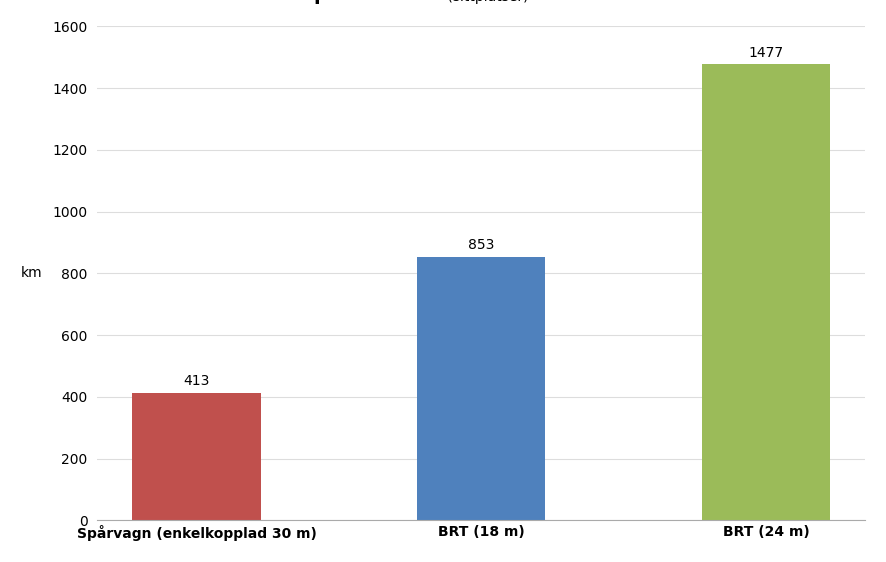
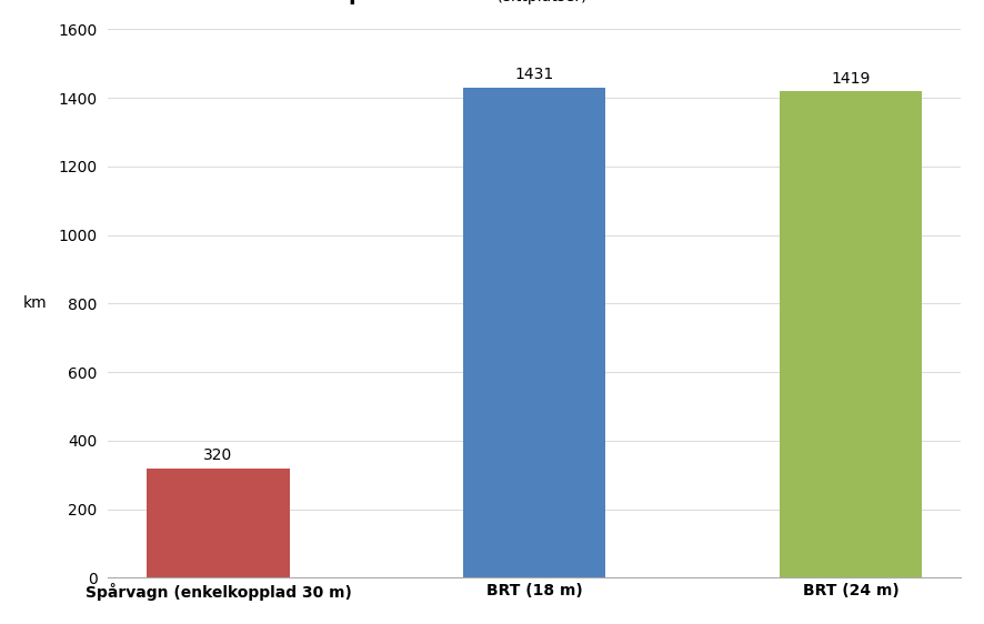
Spårvagn (enkelkopplad 30 m): 413 -> 320
BRT (18 m): 853 -> 1431
BRT (24 m): 1477 -> 1419
